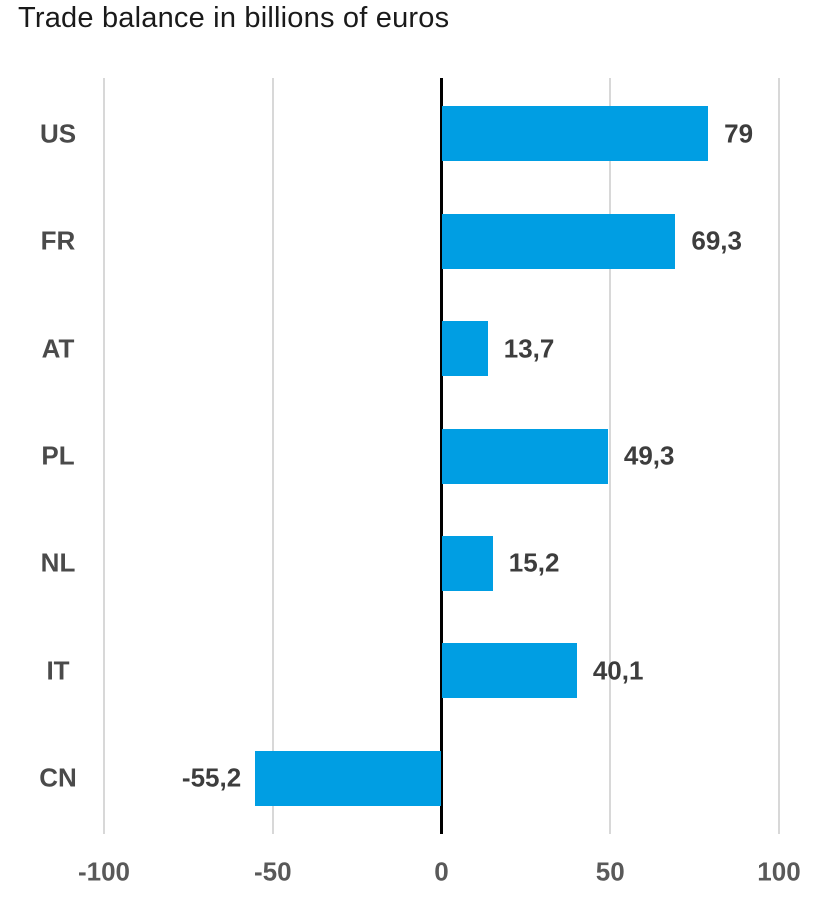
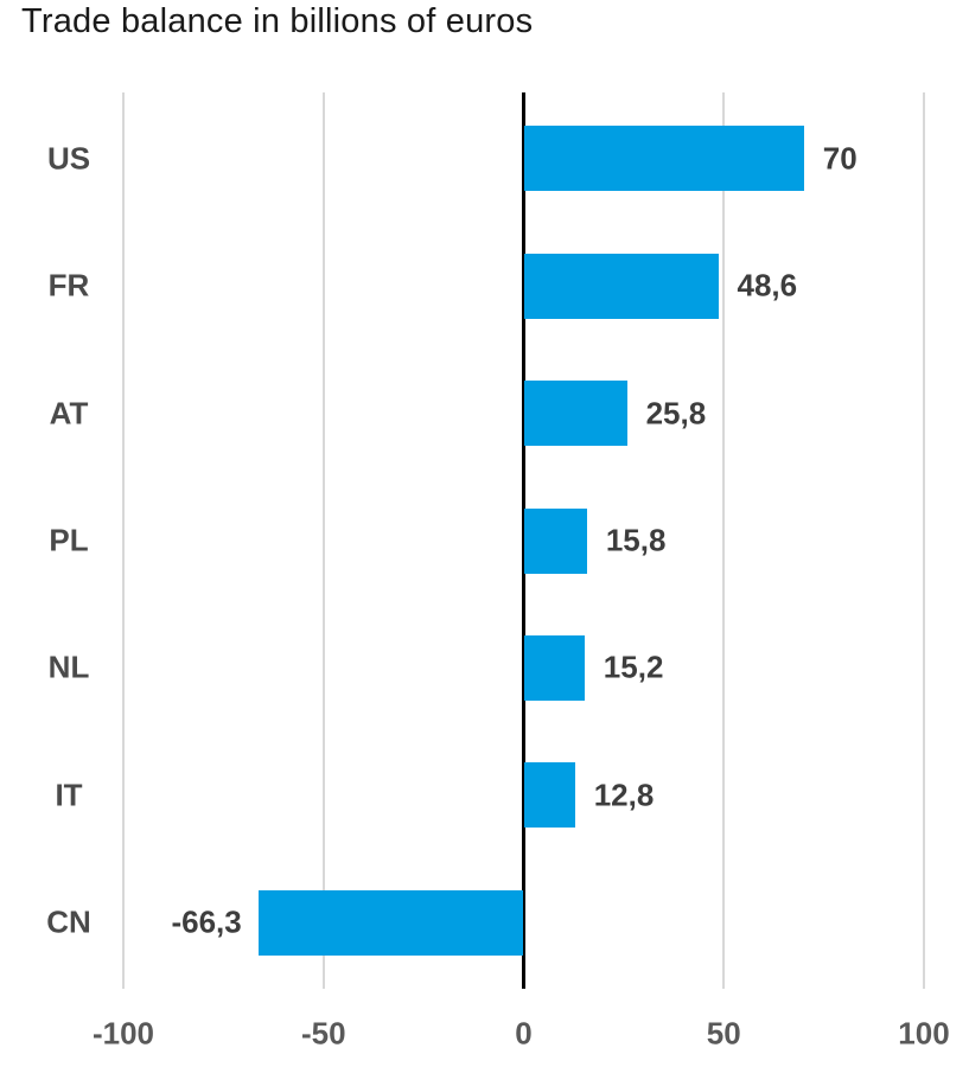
US: 79 -> 70
FR: 69,3 -> 48,6
AT: 13,7 -> 25,8
PL: 49,3 -> 15,8
IT: 40,1 -> 12,8
CN: -55,2 -> -66,3
